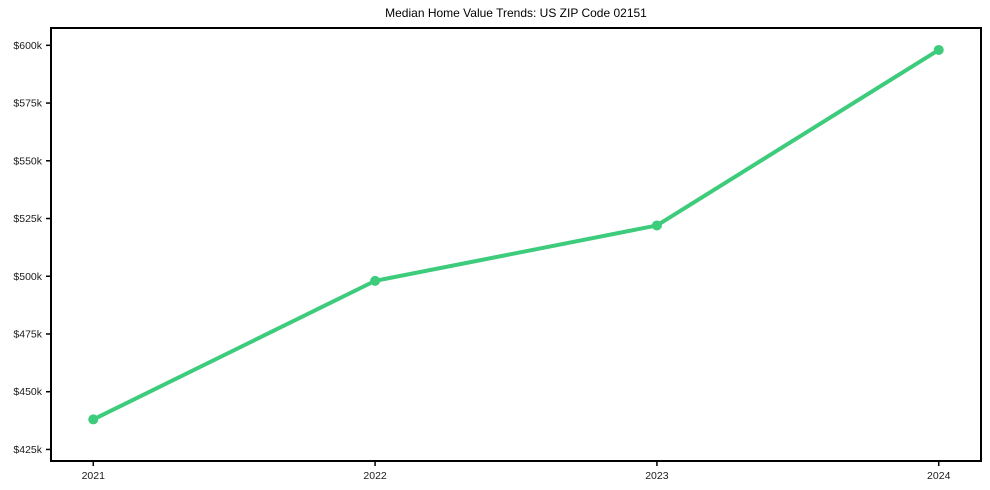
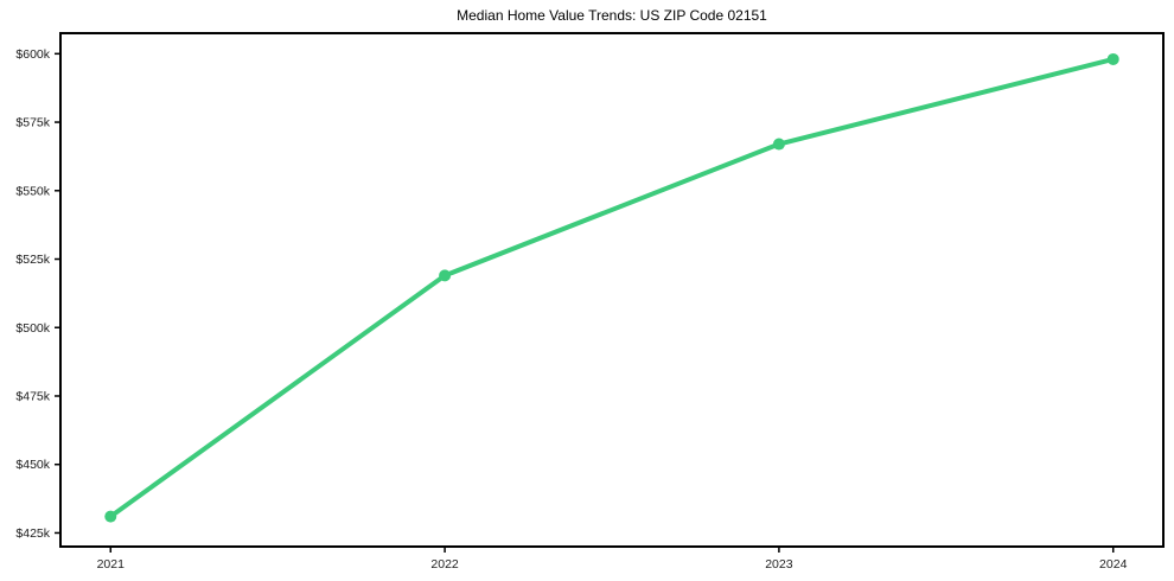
2021: $438k -> $431k
2022: $498k -> $519k
2023: $522k -> $567k
